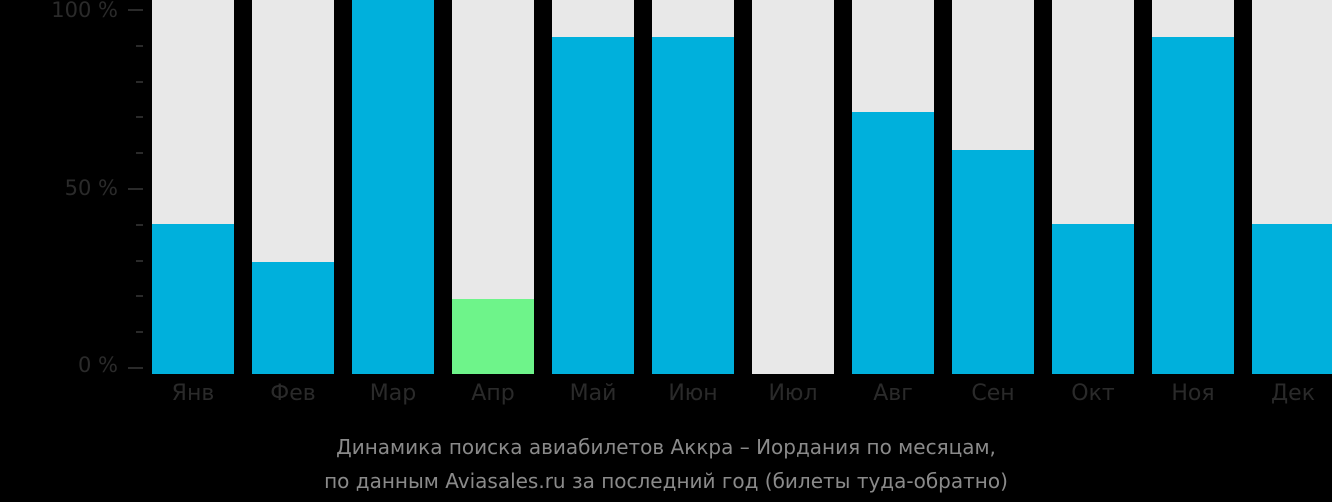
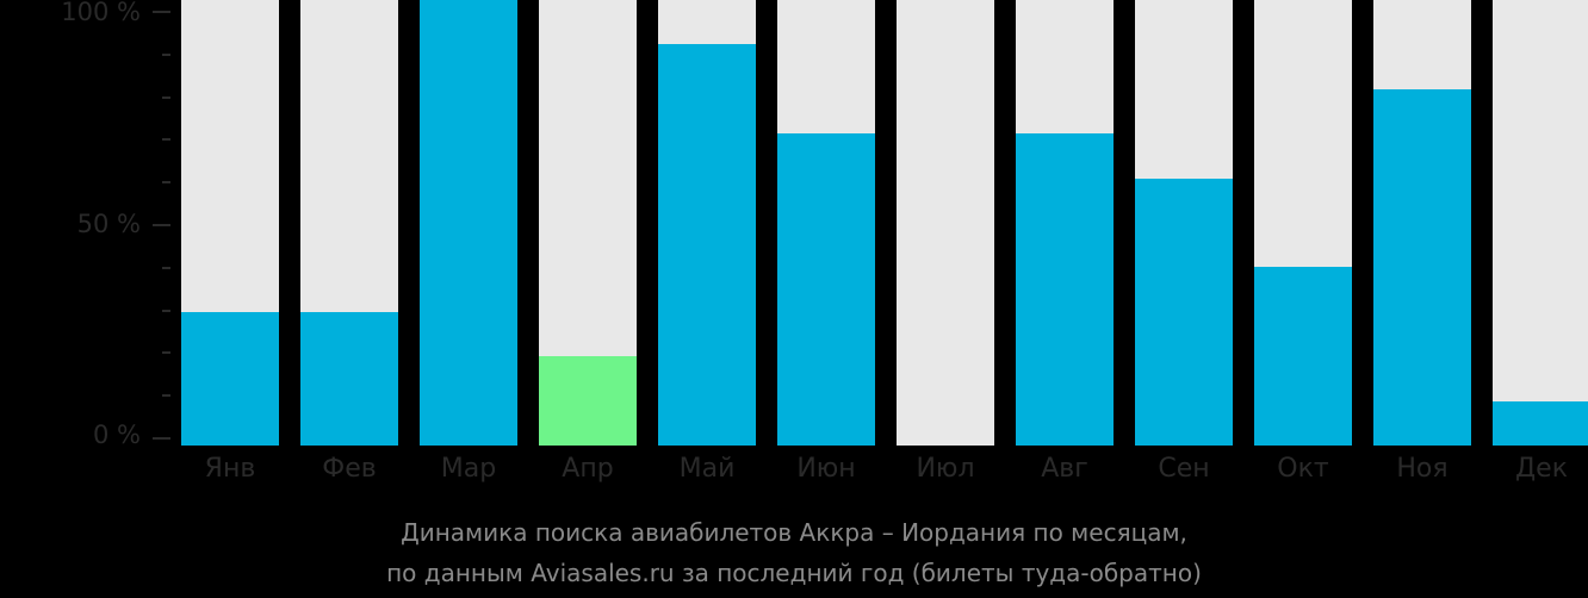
Янв: 40% -> 30%
Июн: 90% -> 70%
Ноя: 90% -> 80%
Дек: 40% -> 10%
